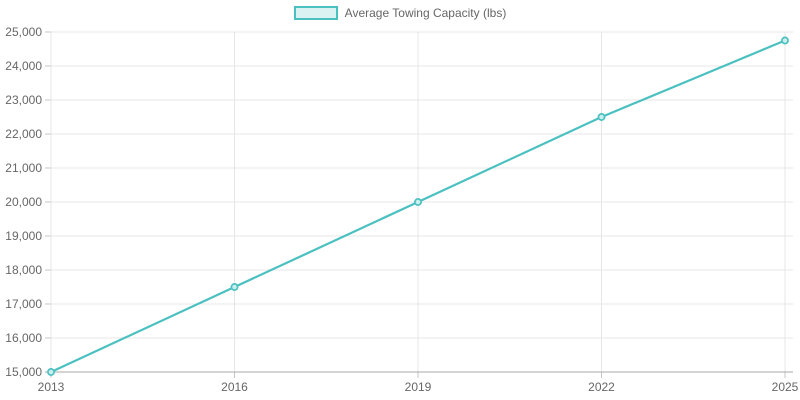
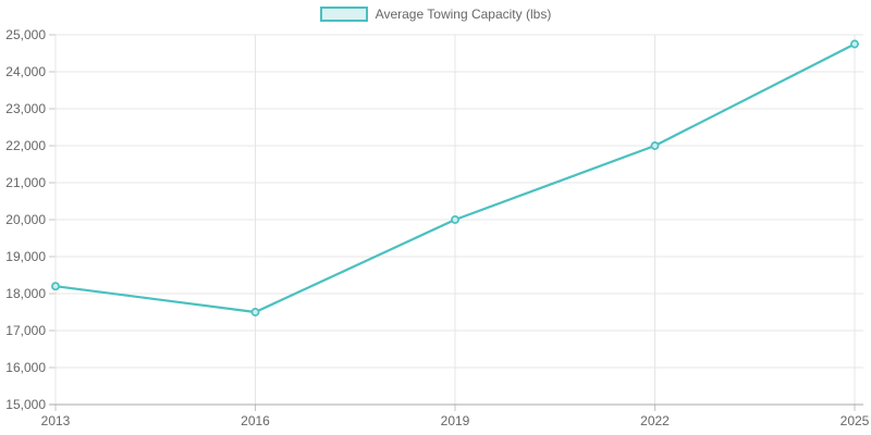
2013: 15000 -> 18200
2022: 22500 -> 22000
